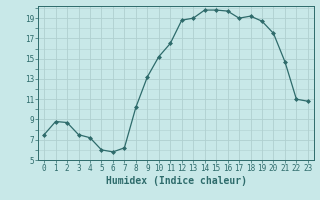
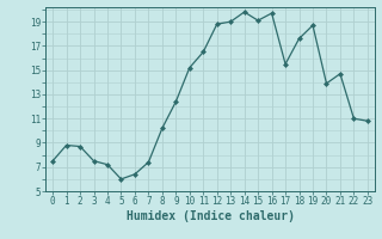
6: 5.8 -> 6.4
7: 6.2 -> 7.4
9: 13.2 -> 12.4
15: 19.8 -> 19.1
17: 19.0 -> 15.5
18: 19.2 -> 17.6
20: 17.5 -> 13.9
